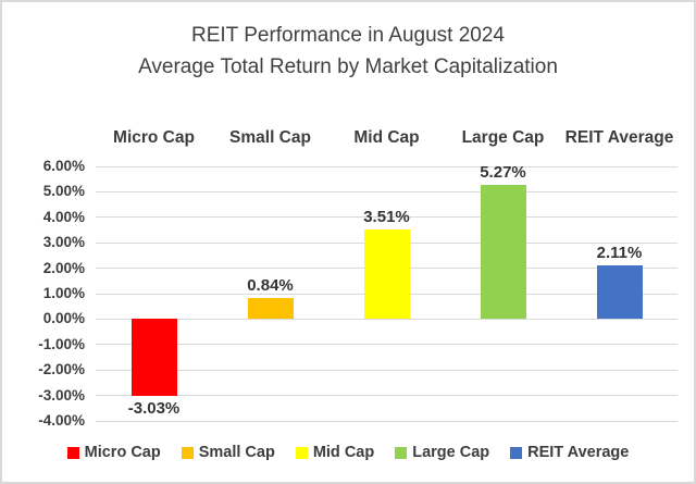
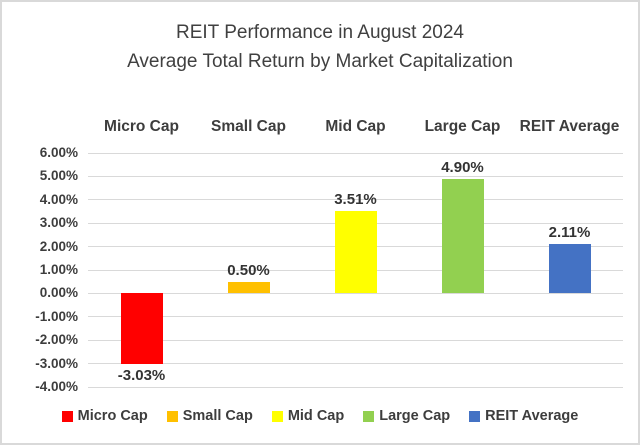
Small Cap: 0.84% -> 0.50%
Large Cap: 5.27% -> 4.90%
